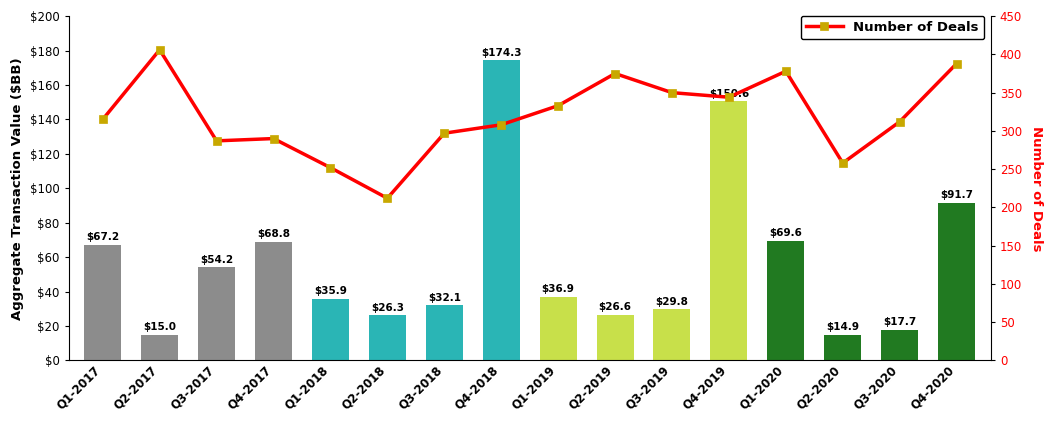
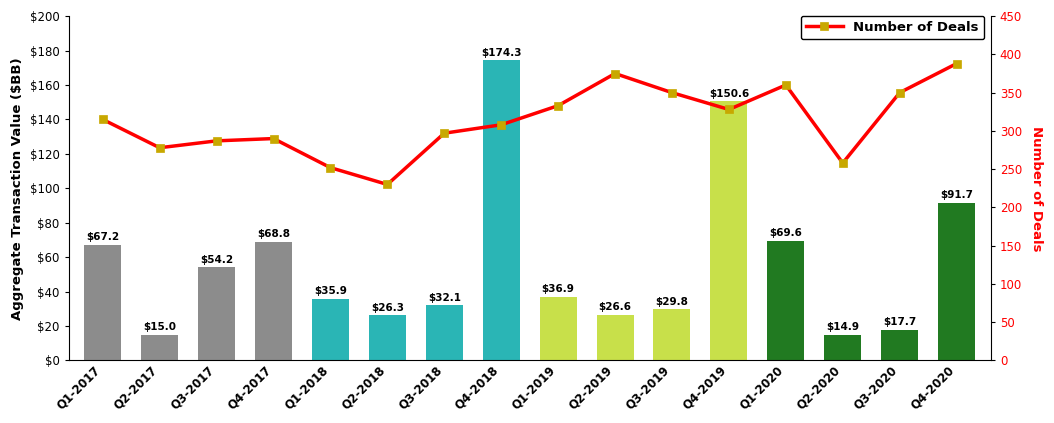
Number of Deals/Q2-2017: 406 -> 278
Number of Deals/Q2-2018: 212 -> 230
Number of Deals/Q4-2019: 344 -> 328
Number of Deals/Q1-2020: 378 -> 360
Number of Deals/Q3-2020: 312 -> 350
